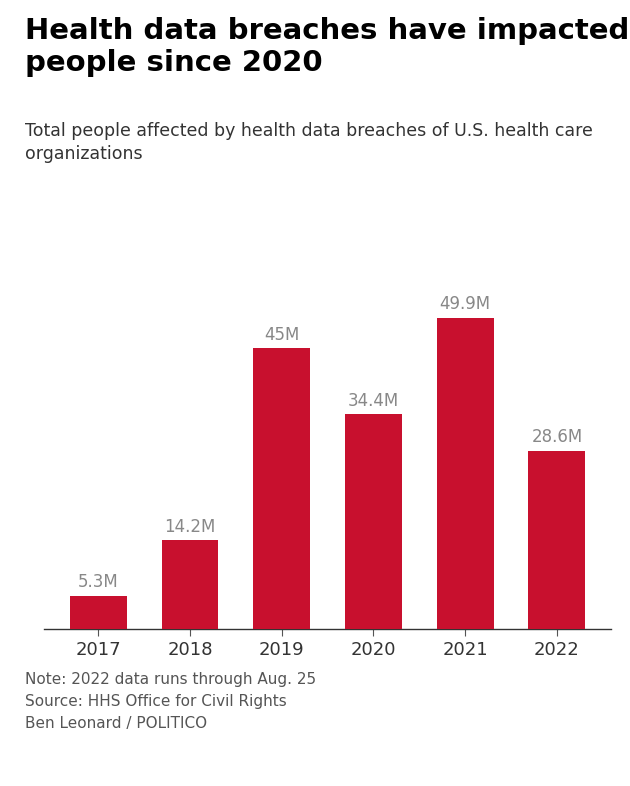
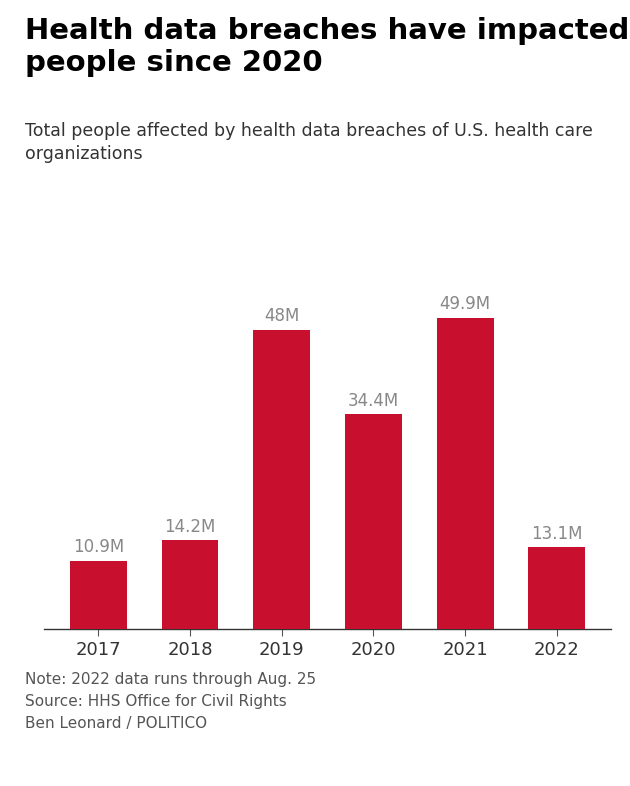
2017: 5.3M -> 10.9M
2019: 45M -> 48M
2022: 28.6M -> 13.1M
